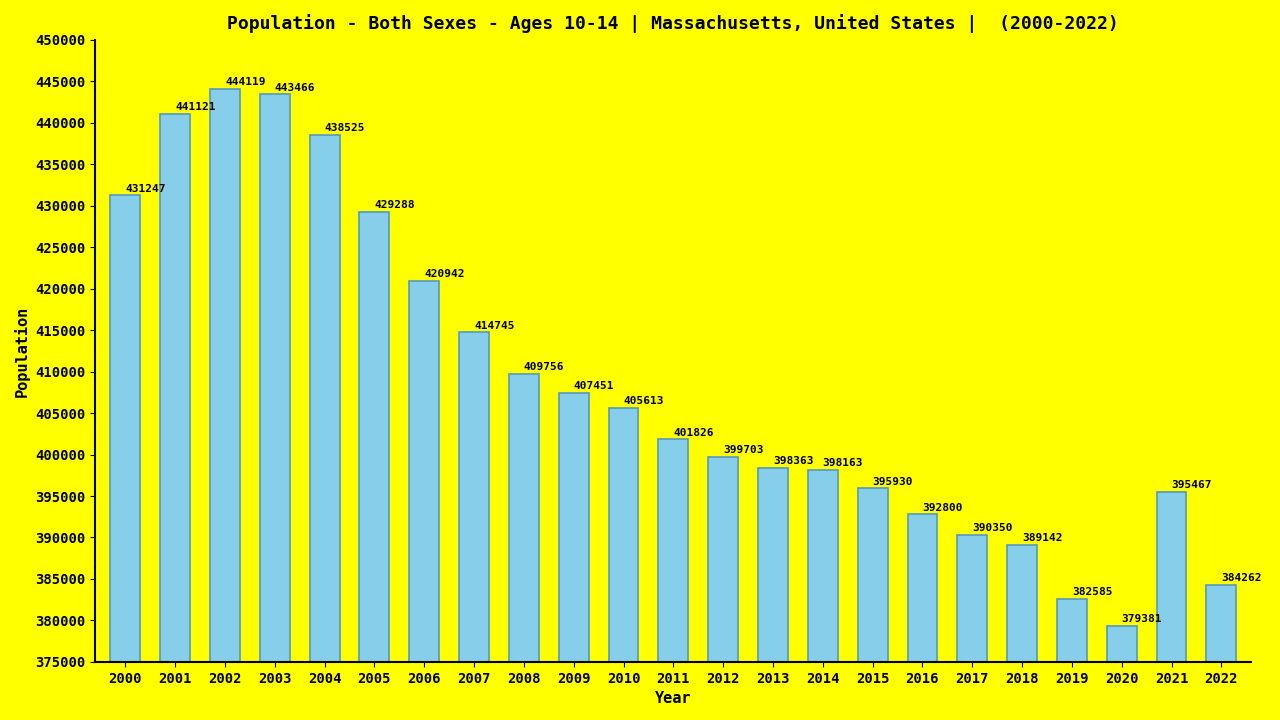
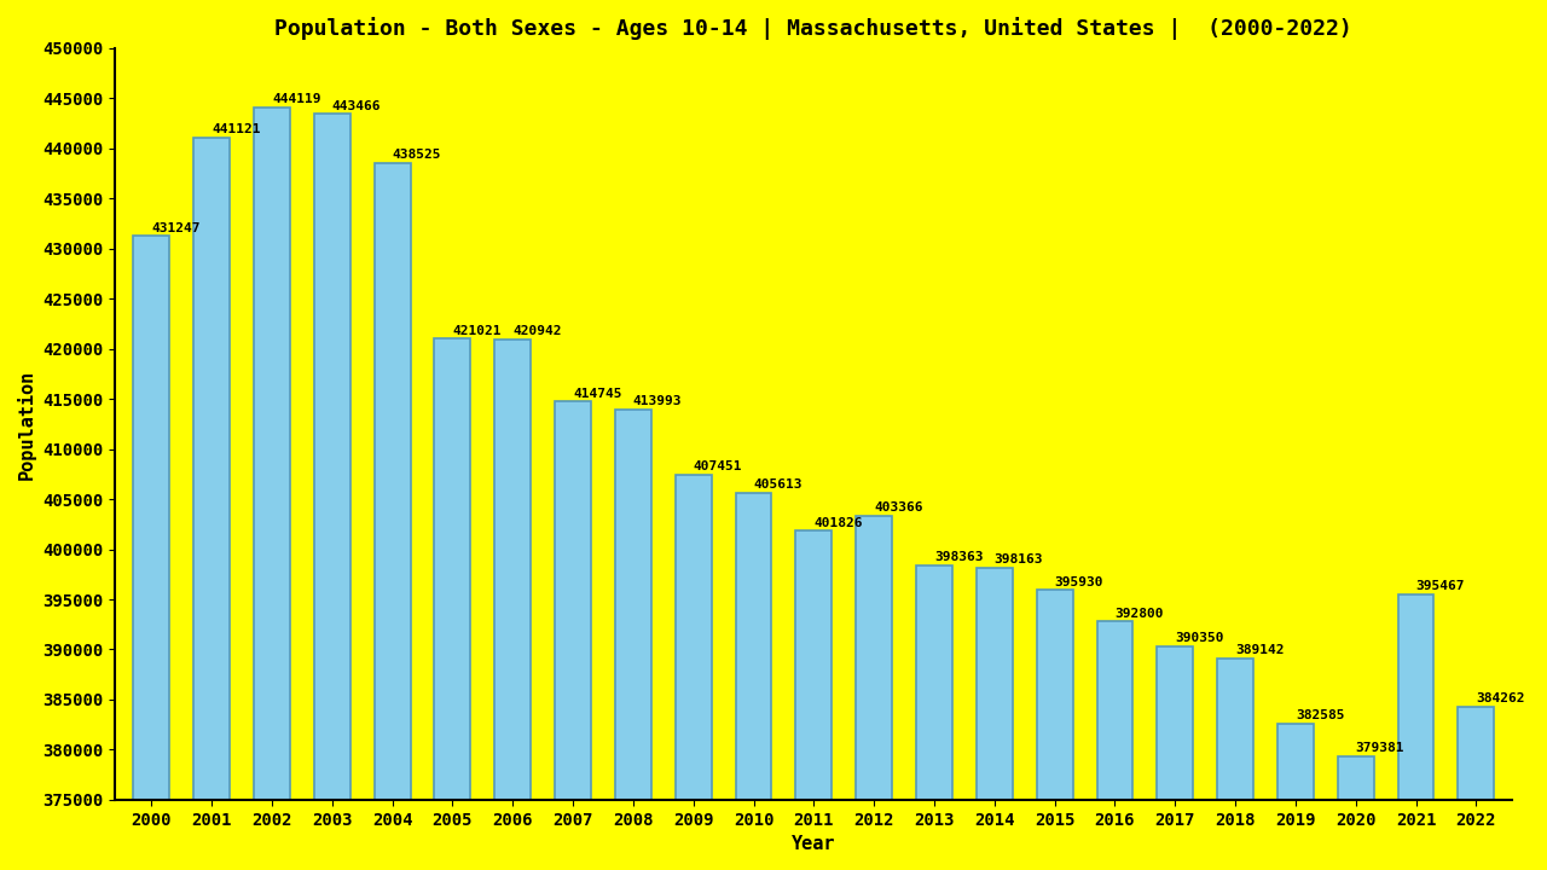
2005: 429288 -> 421021
2008: 409756 -> 413993
2012: 399703 -> 403366
